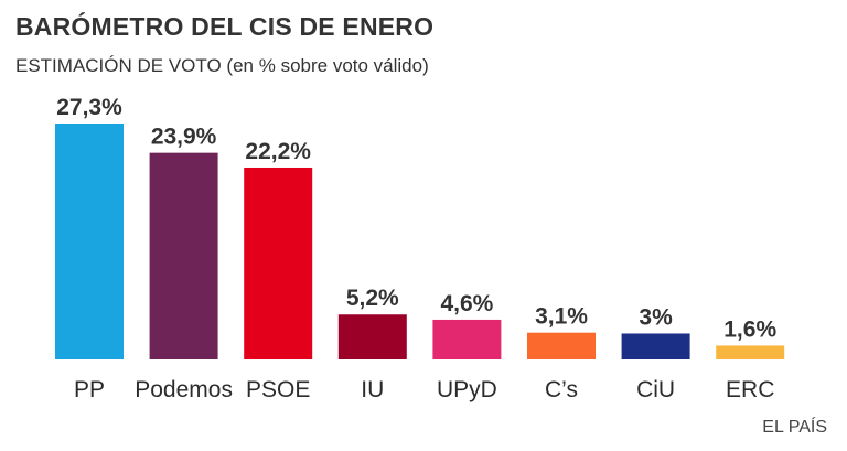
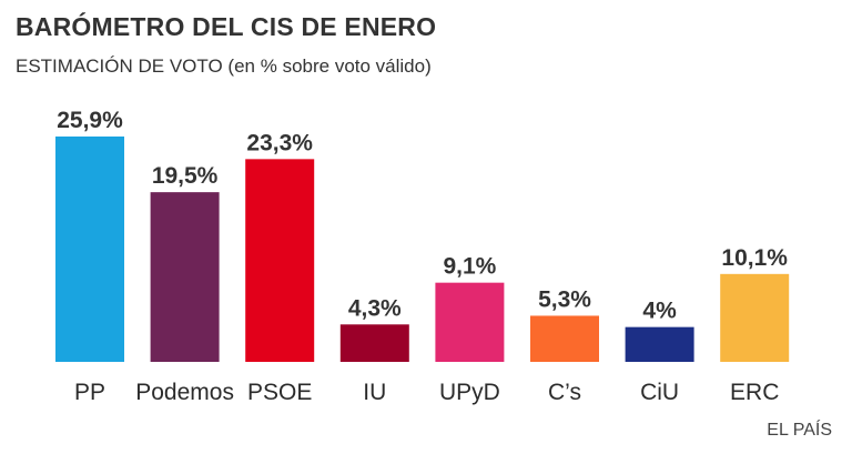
PP: 27,3% -> 25,9%
Podemos: 23,9% -> 19,5%
PSOE: 22,2% -> 23,3%
IU: 5,2% -> 4,3%
UPyD: 4,6% -> 9,1%
C’s: 3,1% -> 5,3%
CiU: 3% -> 4%
ERC: 1,6% -> 10,1%
